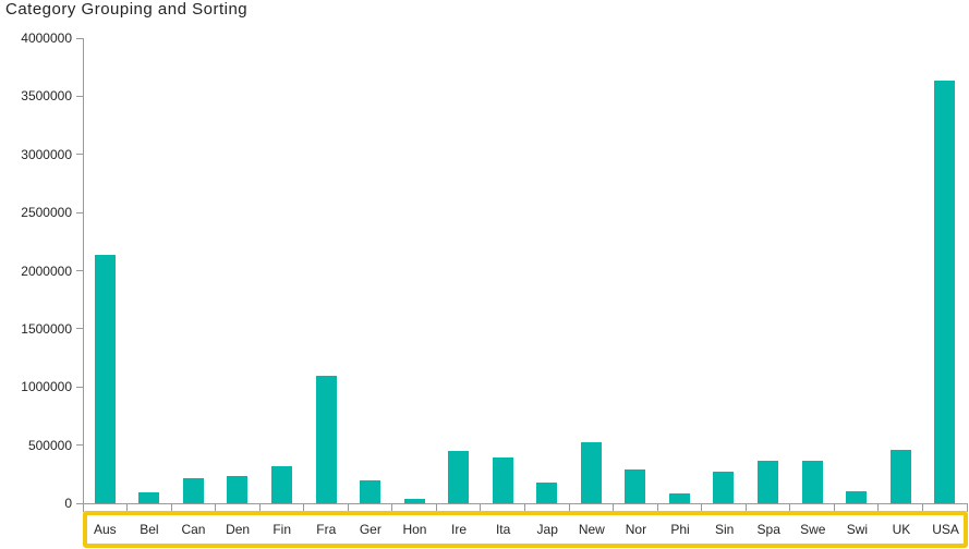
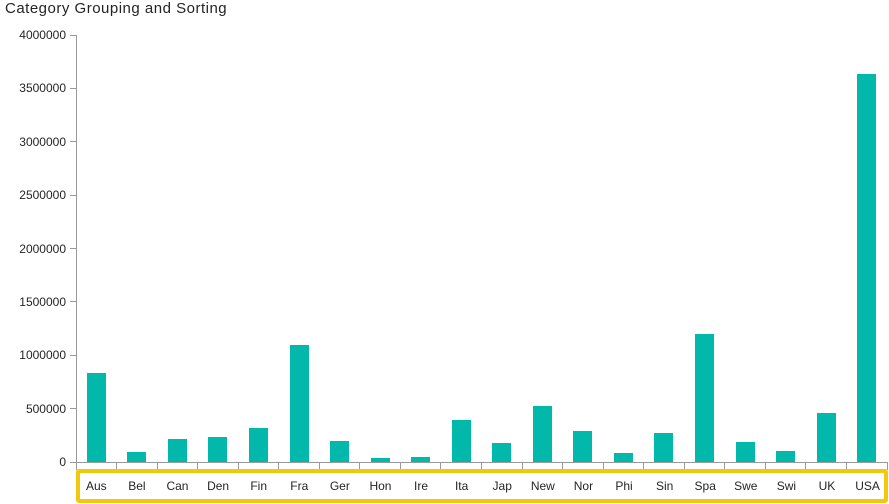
Aus: 2140000 -> 830000
Ire: 450000 -> 40000
Spa: 370000 -> 1200000
Swe: 370000 -> 190000
